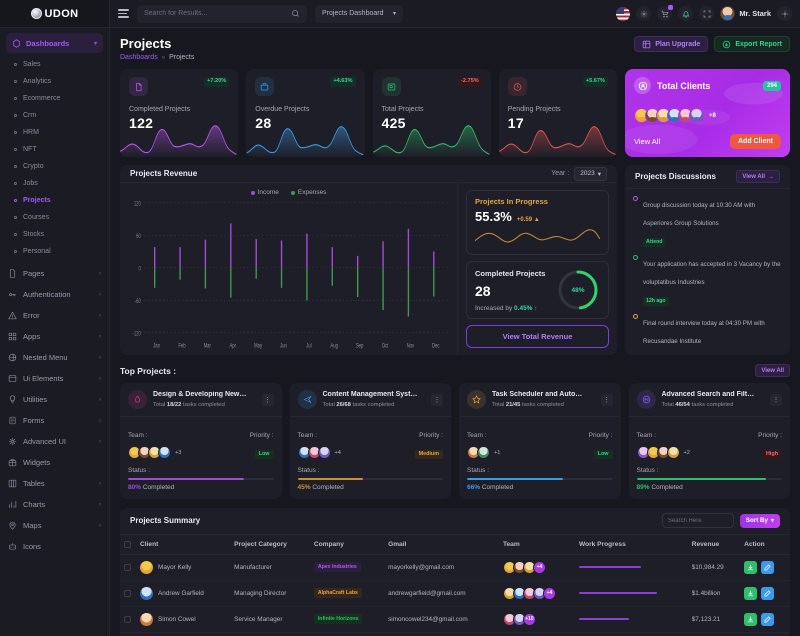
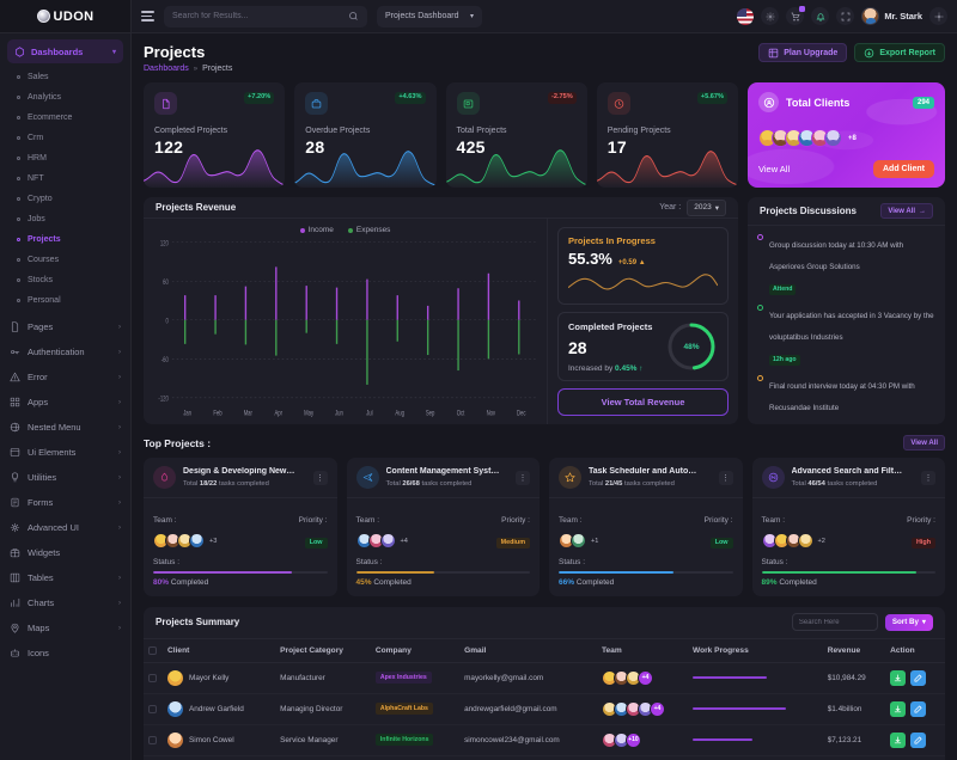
Expenses/Jul: -60 -> -100
Expenses/Nov: -90 -> -60
